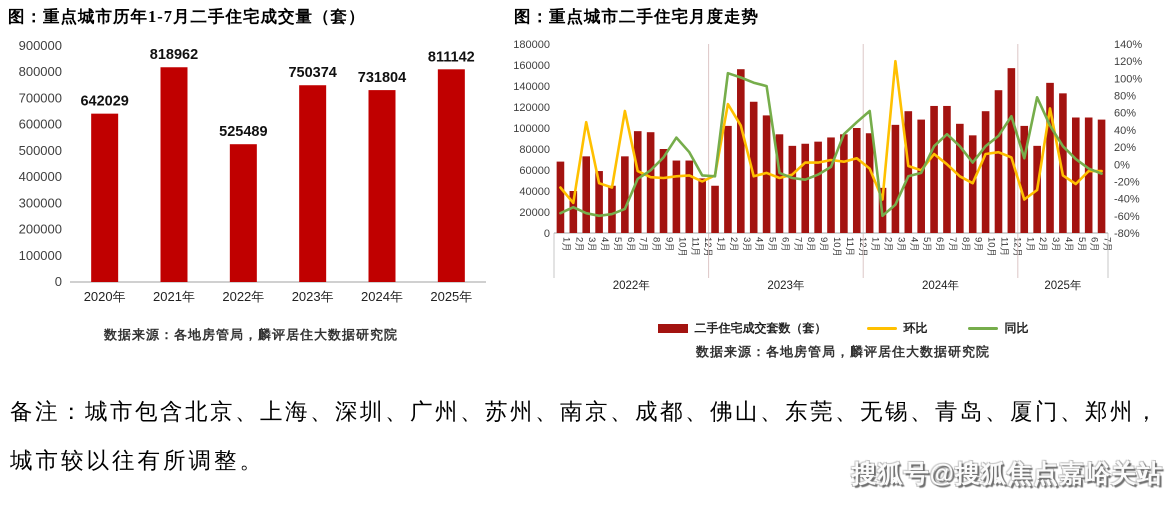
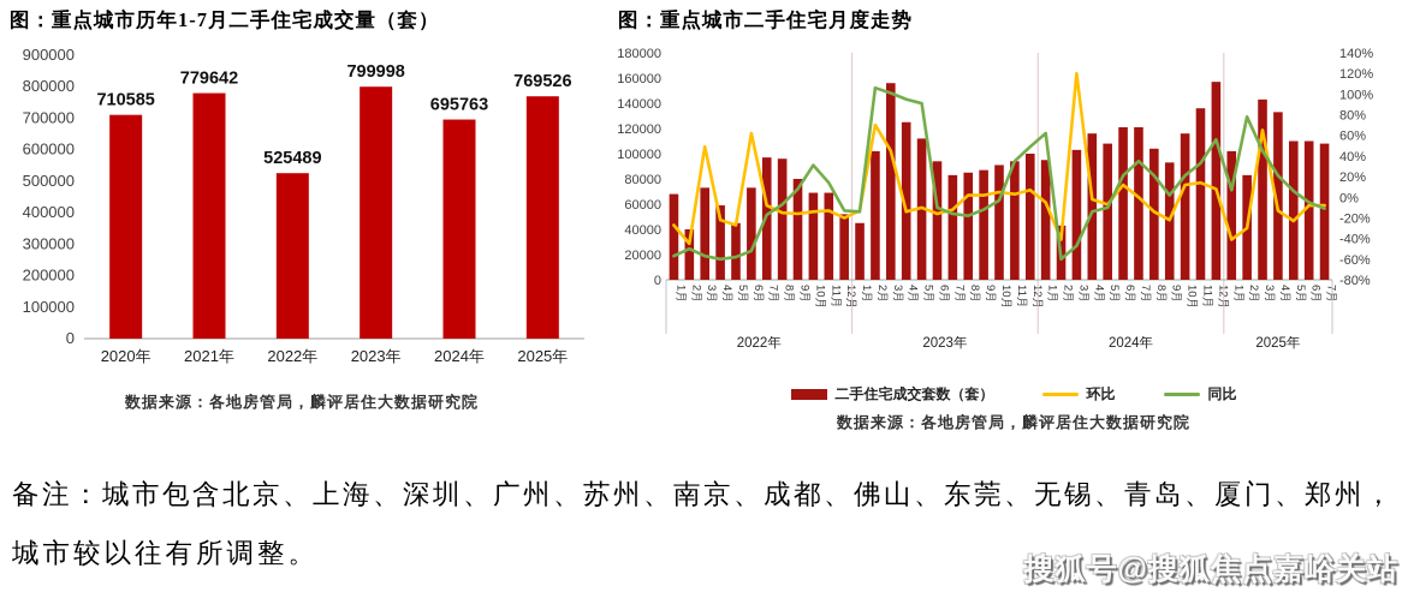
图：重点城市历年1-7月二手住宅成交量（套）/2020年: 642029 -> 710585
图：重点城市历年1-7月二手住宅成交量（套）/2021年: 818962 -> 779642
图：重点城市历年1-7月二手住宅成交量（套）/2023年: 750374 -> 799998
图：重点城市历年1-7月二手住宅成交量（套）/2024年: 731804 -> 695763
图：重点城市历年1-7月二手住宅成交量（套）/2025年: 811142 -> 769526
